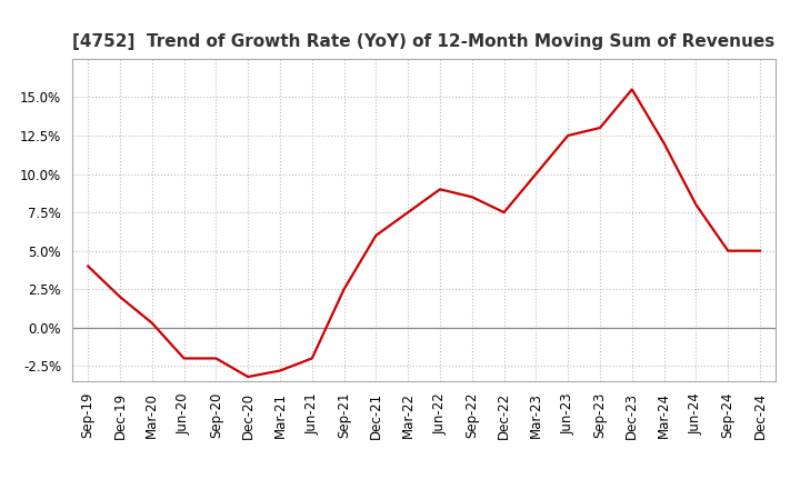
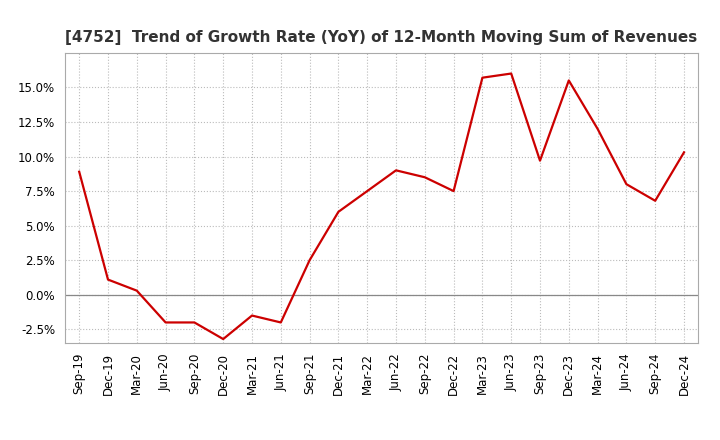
Sep-19: 4.0% -> 8.9%
Dec-19: 2.0% -> 1.1%
Mar-21: -2.8% -> -1.5%
Mar-23: 10.0% -> 15.7%
Jun-23: 12.5% -> 16.0%
Sep-23: 13.0% -> 9.7%
Sep-24: 5.0% -> 6.8%
Dec-24: 5.0% -> 10.3%
